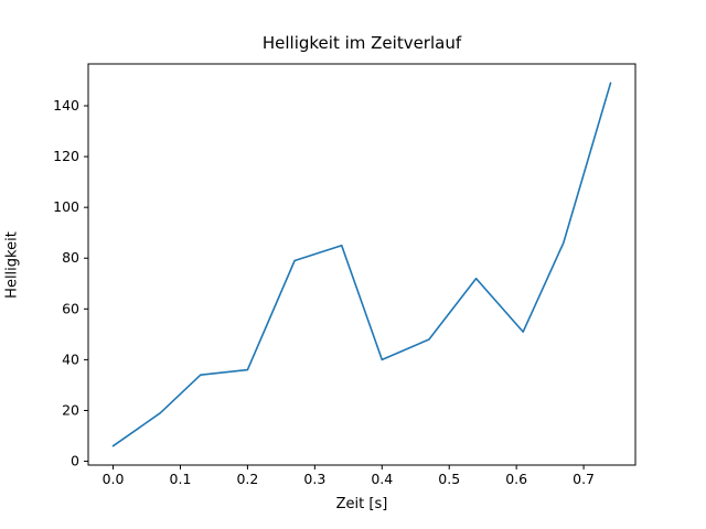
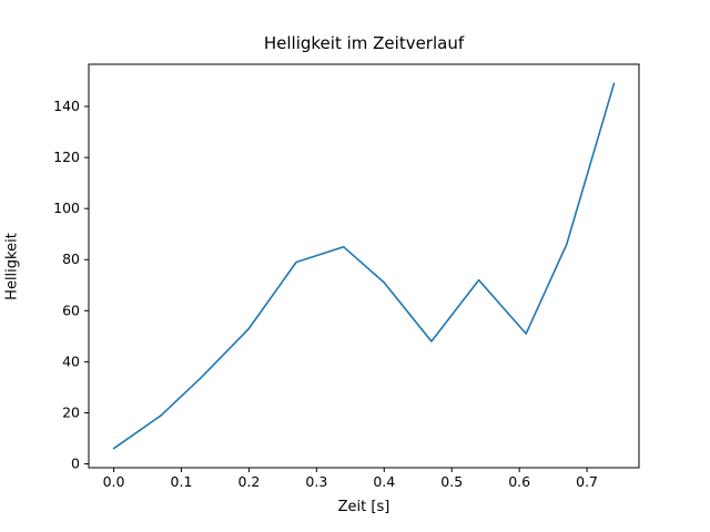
0.2: 36 -> 53
0.4: 40 -> 71
